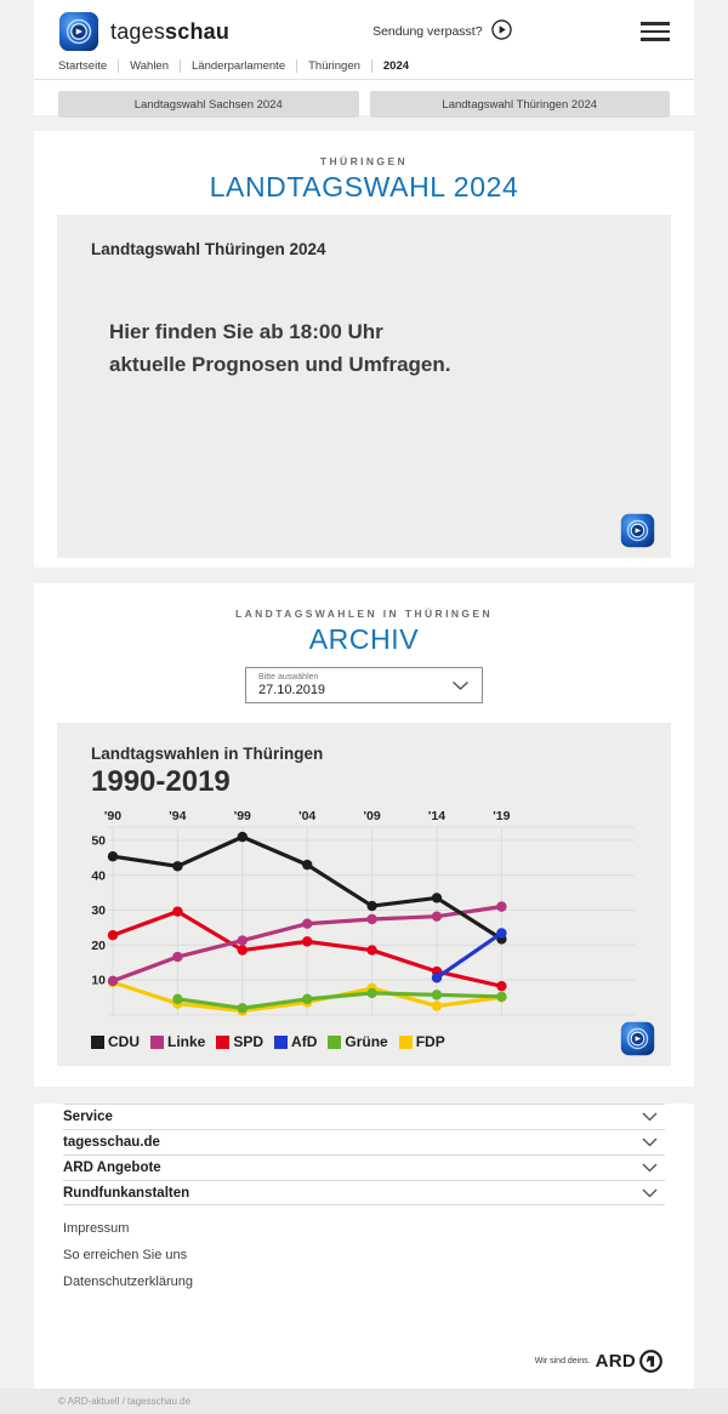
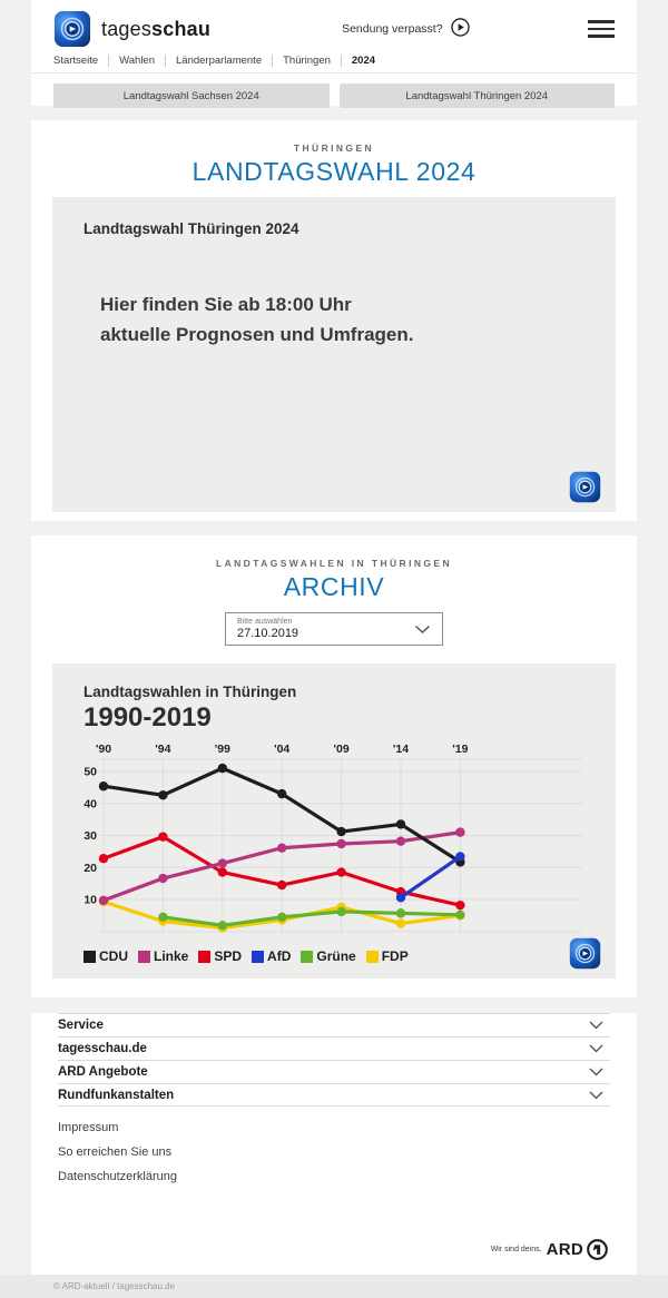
SPD/'04: 21 -> 14
